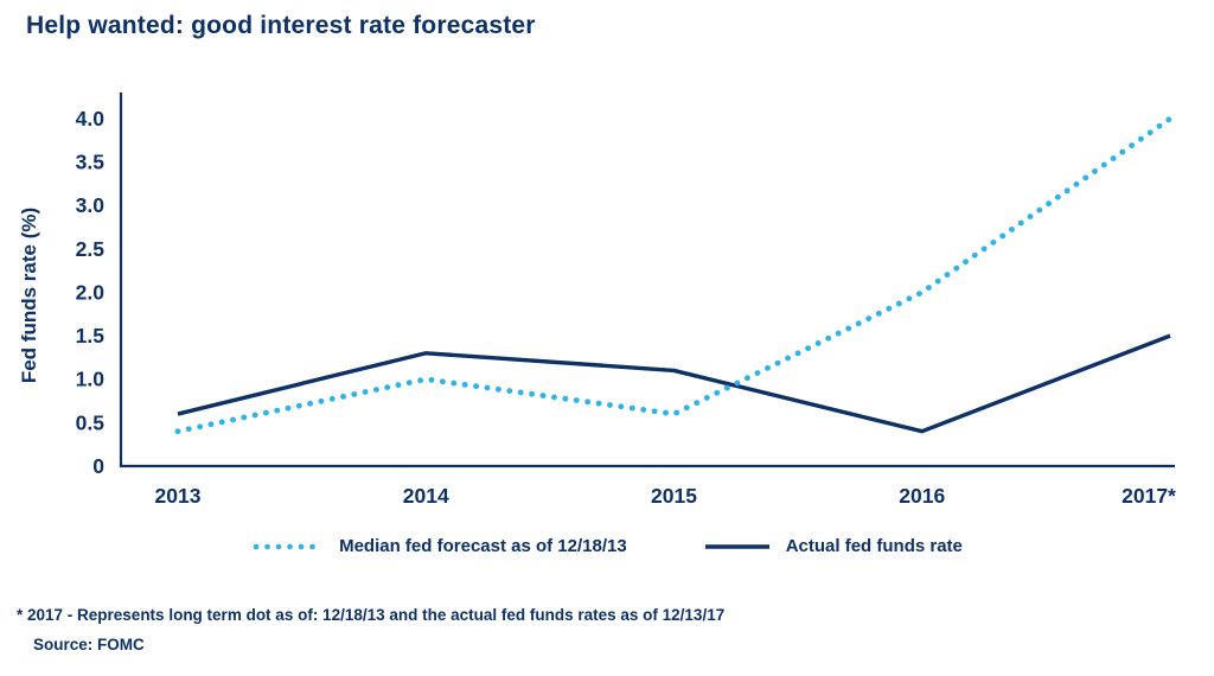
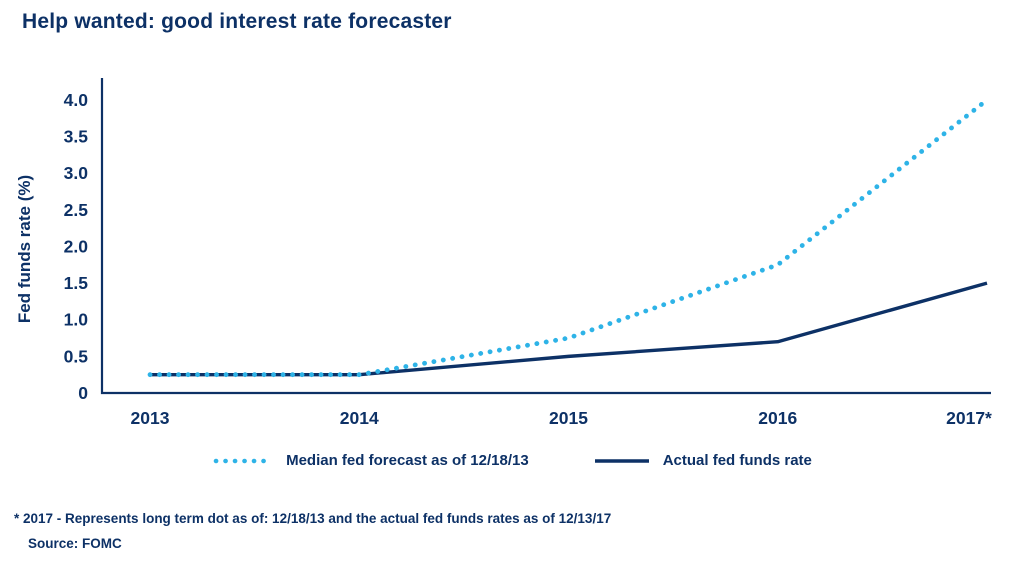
Median fed forecast as of 12/18/13/2013: 0.4 -> 0.2
Actual fed funds rate/2013: 0.6 -> 0.2
Median fed forecast as of 12/18/13/2014: 1.0 -> 0.2
Actual fed funds rate/2014: 1.3 -> 0.2
Median fed forecast as of 12/18/13/2015: 0.6 -> 0.8
Actual fed funds rate/2015: 1.1 -> 0.5
Median fed forecast as of 12/18/13/2016: 2.0 -> 1.8
Actual fed funds rate/2016: 0.4 -> 0.7
